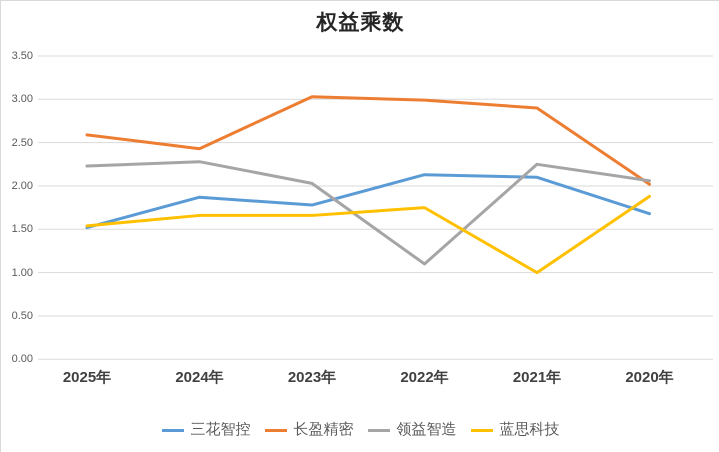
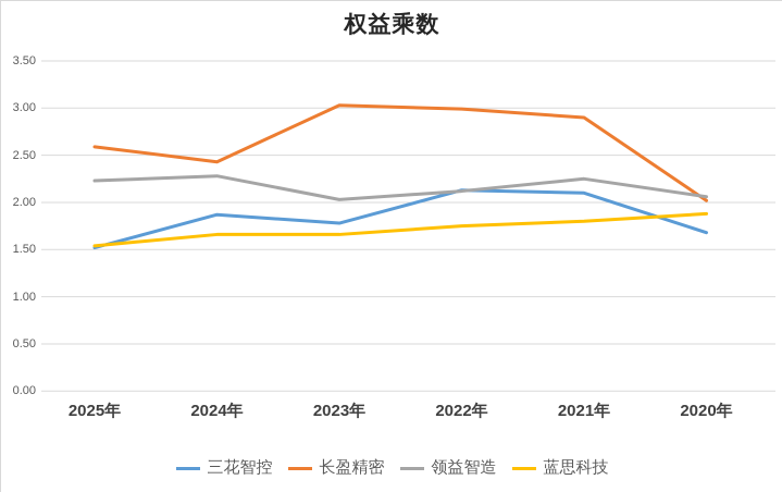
领益智造/2022年: 1.1 -> 2.1
蓝思科技/2021年: 1.0 -> 1.8
